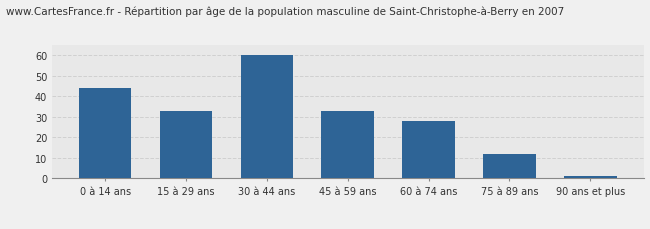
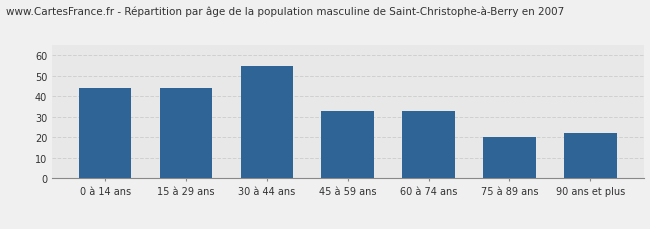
15 à 29 ans: 33 -> 44
30 à 44 ans: 60 -> 55
60 à 74 ans: 28 -> 33
75 à 89 ans: 12 -> 20
90 ans et plus: 1 -> 22
